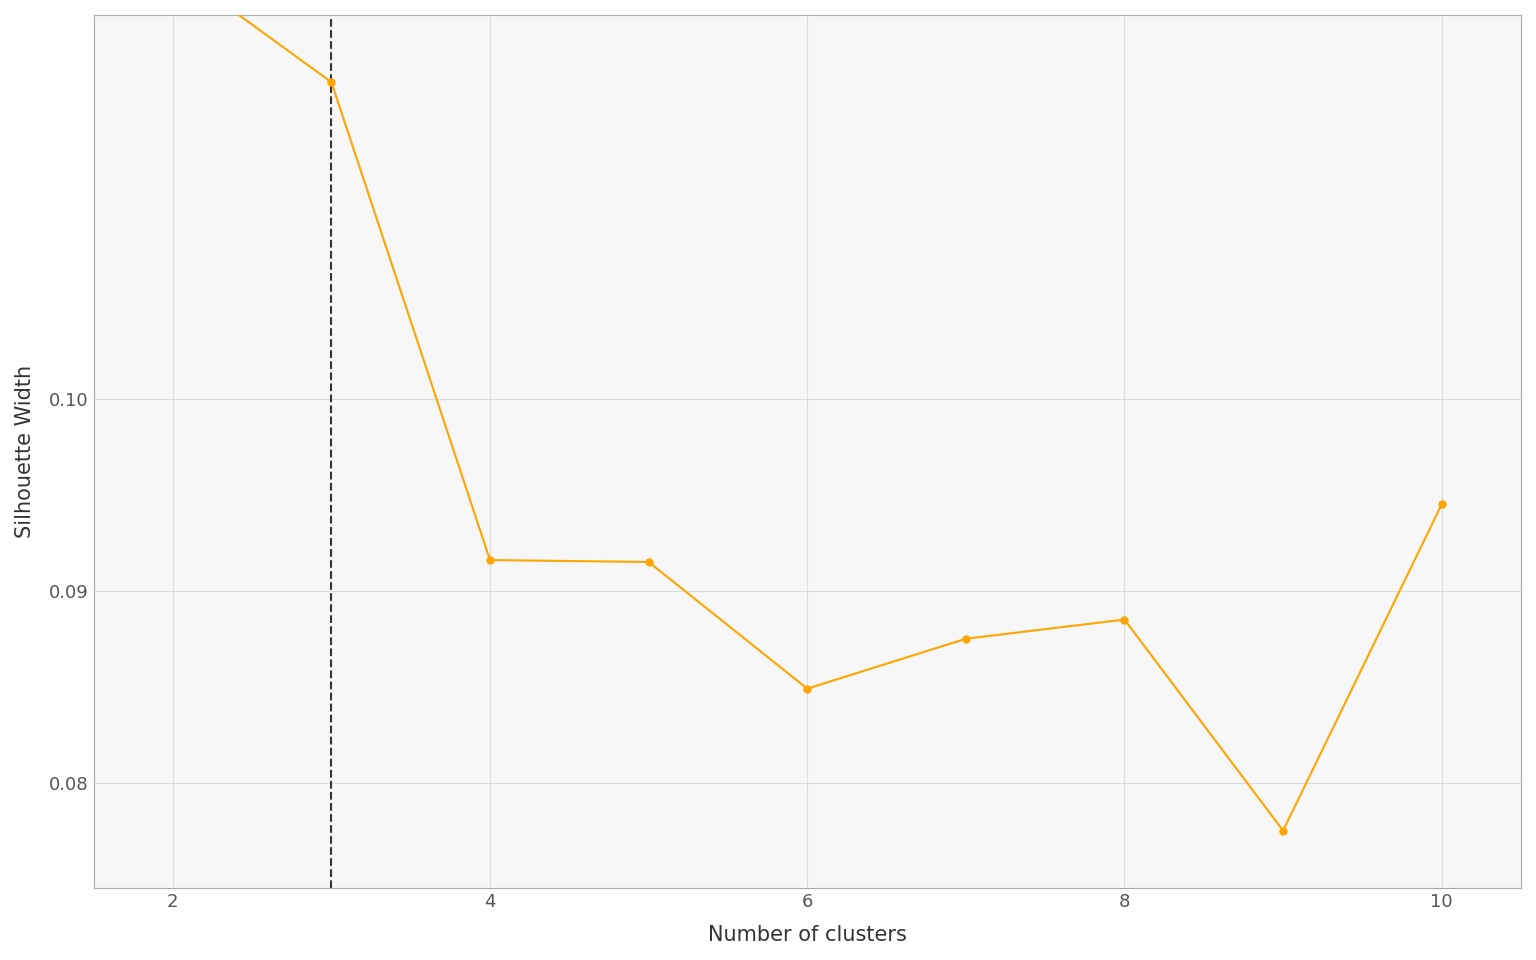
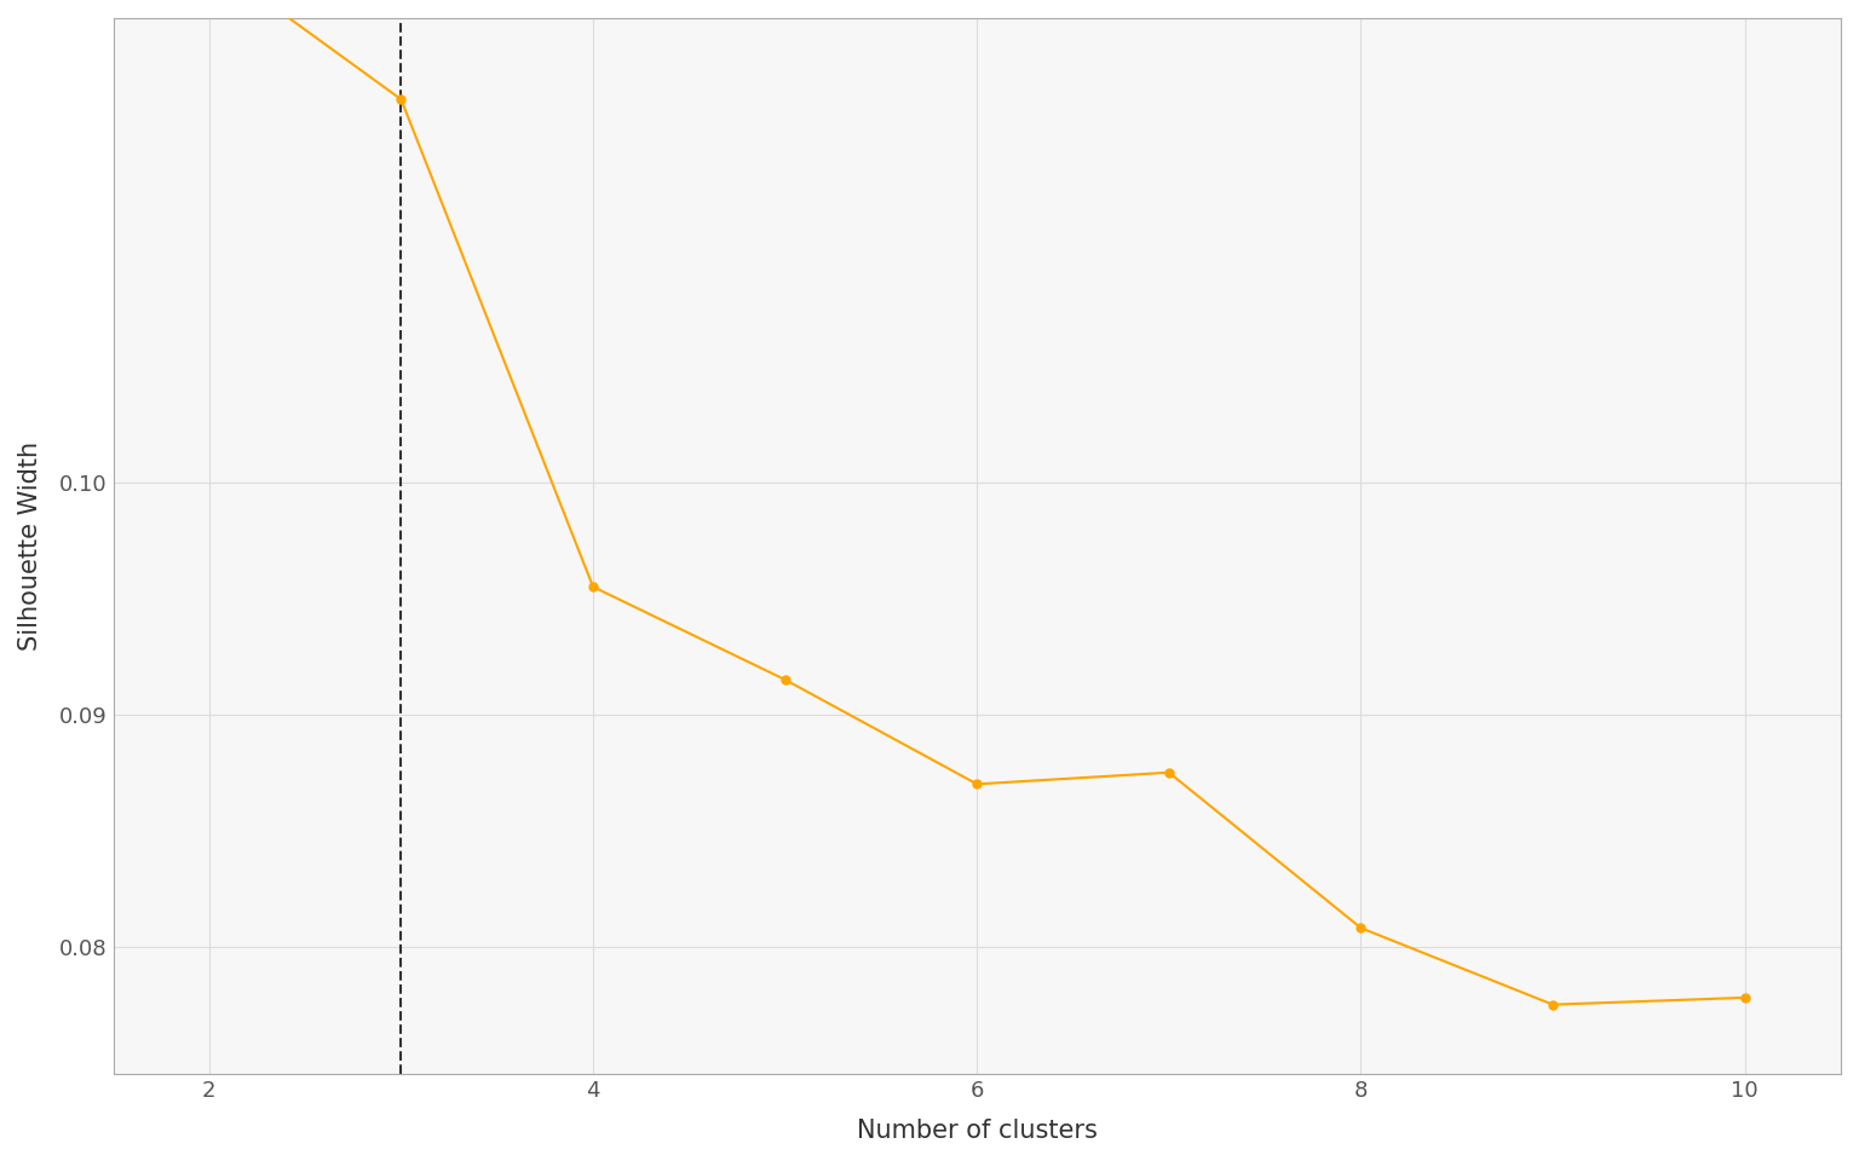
4: 0.0916 -> 0.0955
6: 0.0849 -> 0.0870
8: 0.0885 -> 0.0808
10: 0.0945 -> 0.0778
